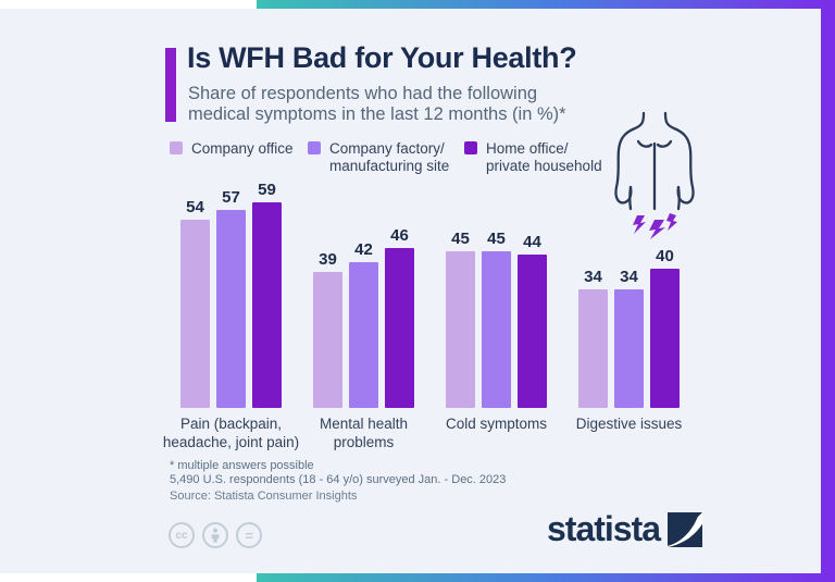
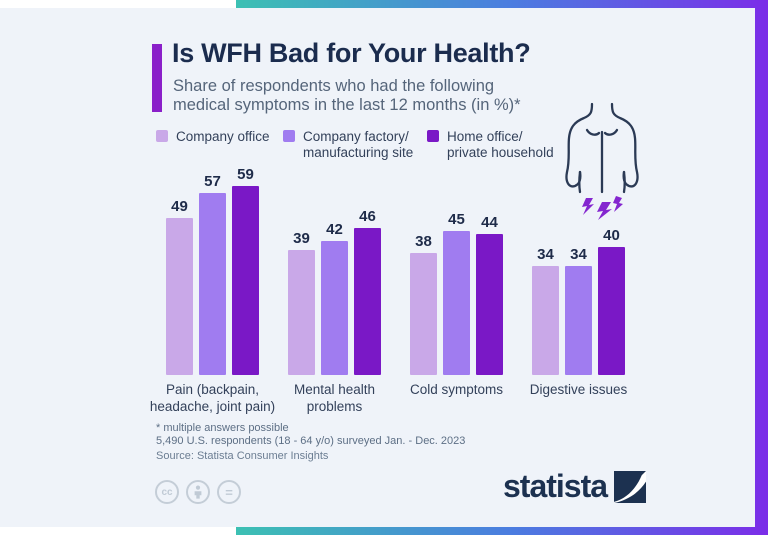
Company office/Pain (backpain, headache, joint pain): 54 -> 49
Company office/Cold symptoms: 45 -> 38
